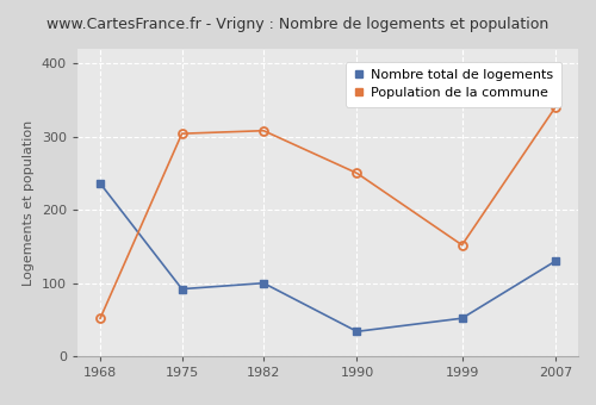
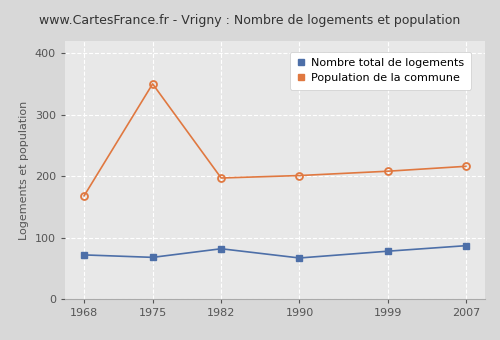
Nombre total de logements/1968: 236 -> 72
Population de la commune/1968: 52 -> 168
Nombre total de logements/1975: 92 -> 68
Population de la commune/1975: 304 -> 350
Nombre total de logements/1982: 100 -> 82
Population de la commune/1982: 308 -> 197
Nombre total de logements/1990: 34 -> 67
Population de la commune/1990: 250 -> 201
Nombre total de logements/1999: 52 -> 78
Population de la commune/1999: 152 -> 208
Nombre total de logements/2007: 130 -> 87
Population de la commune/2007: 340 -> 216
